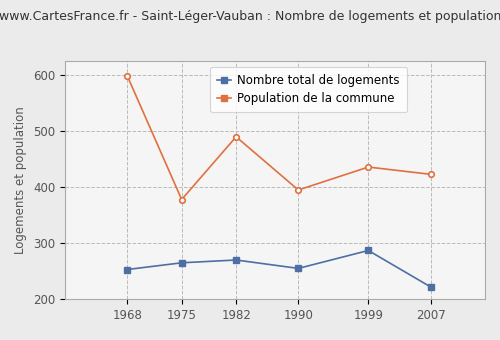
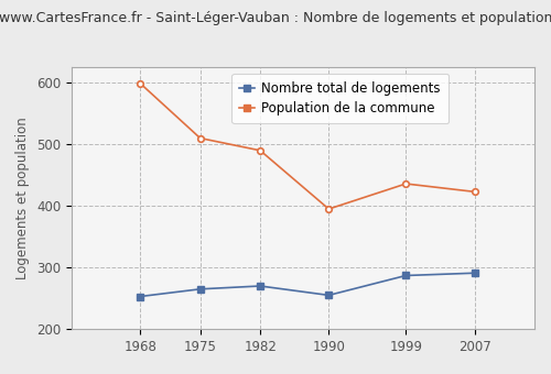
Population de la commune/1975: 378 -> 510
Nombre total de logements/2007: 222 -> 291
